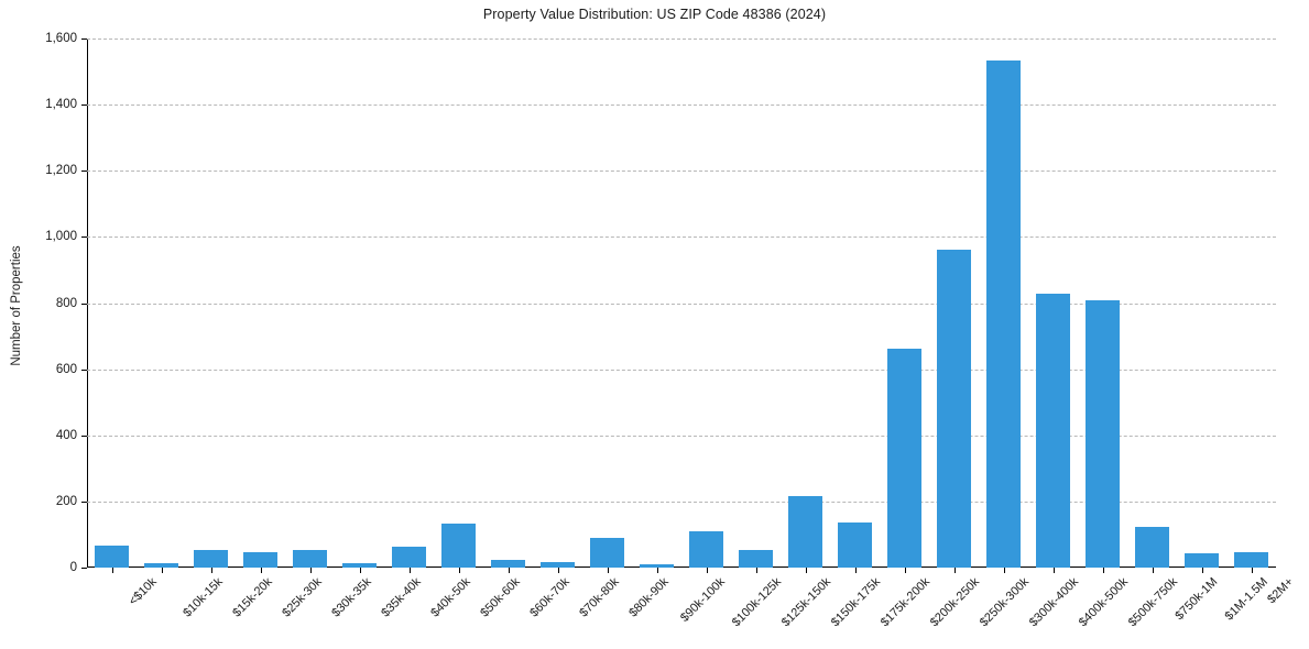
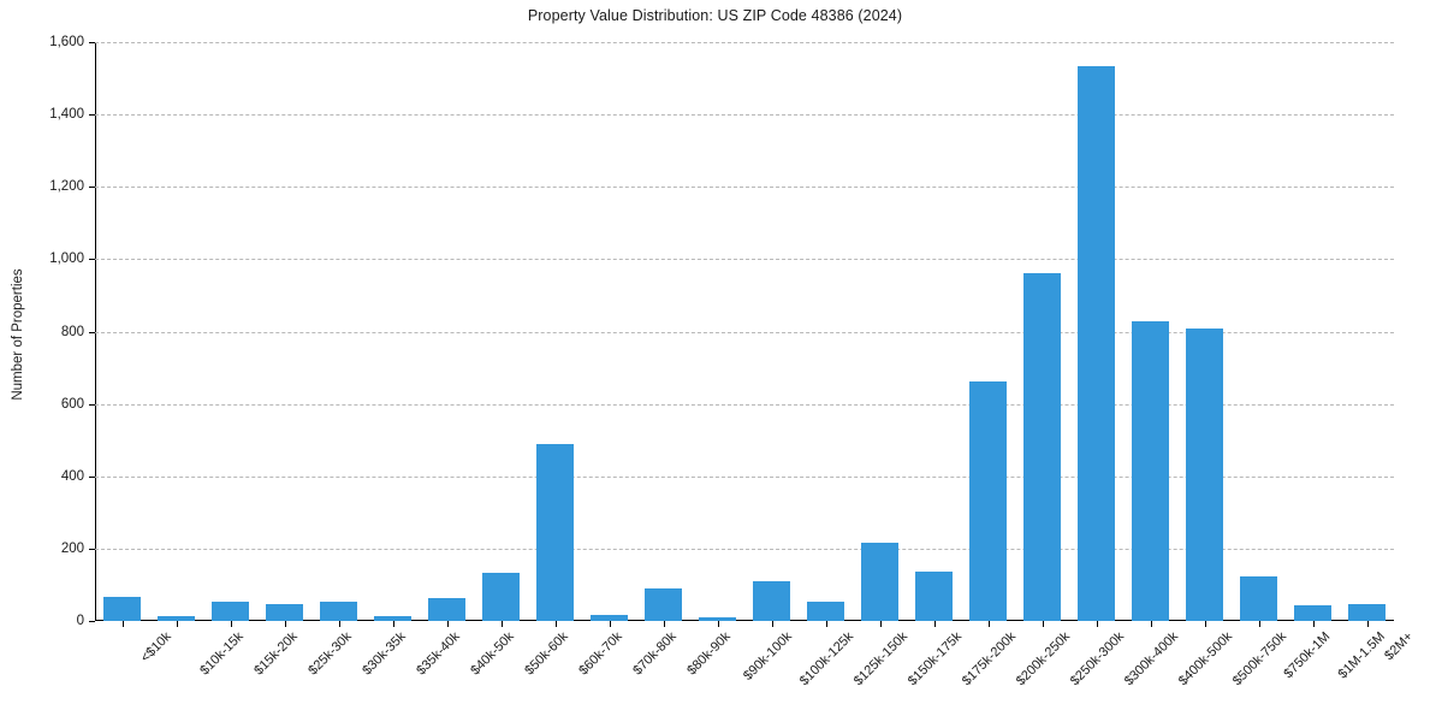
$60k-70k: 20 -> 490
